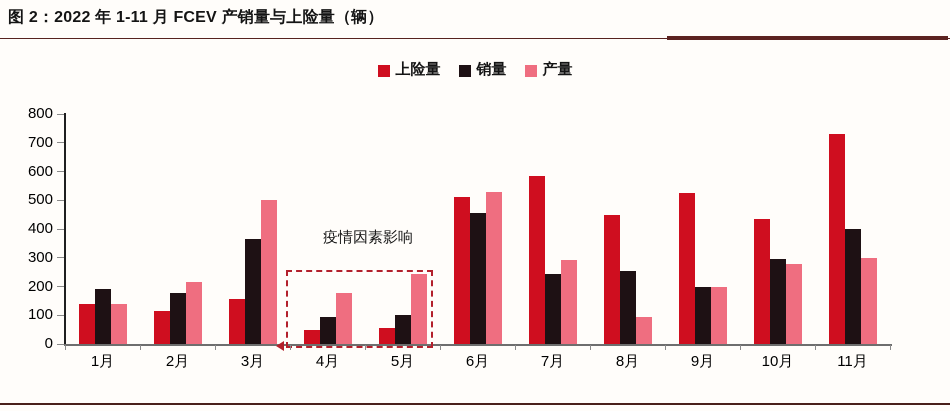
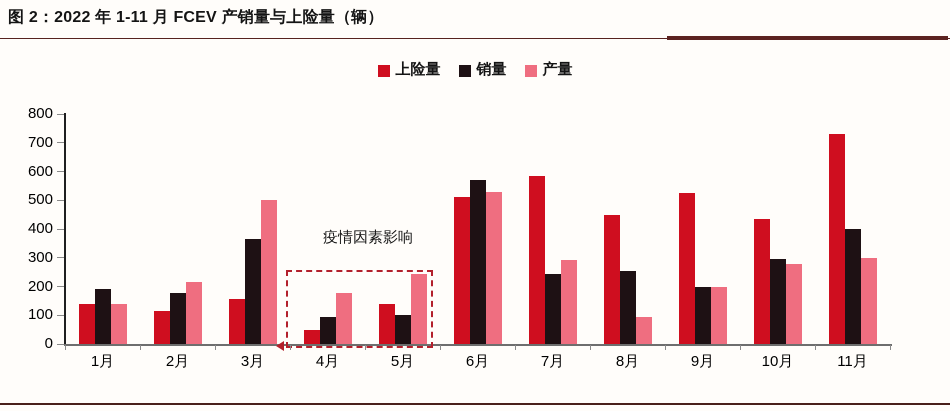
上险量/5月: 60 -> 140
销量/6月: 450 -> 570
